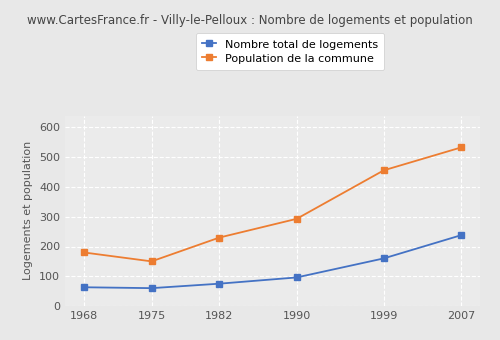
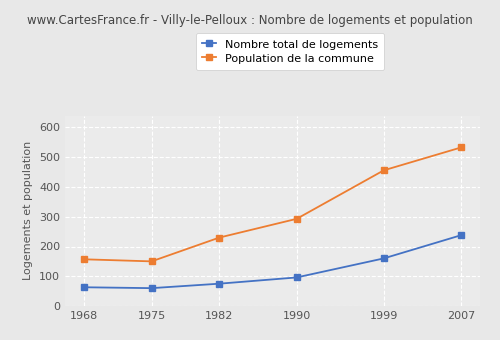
Population de la commune/1968: 180 -> 157
